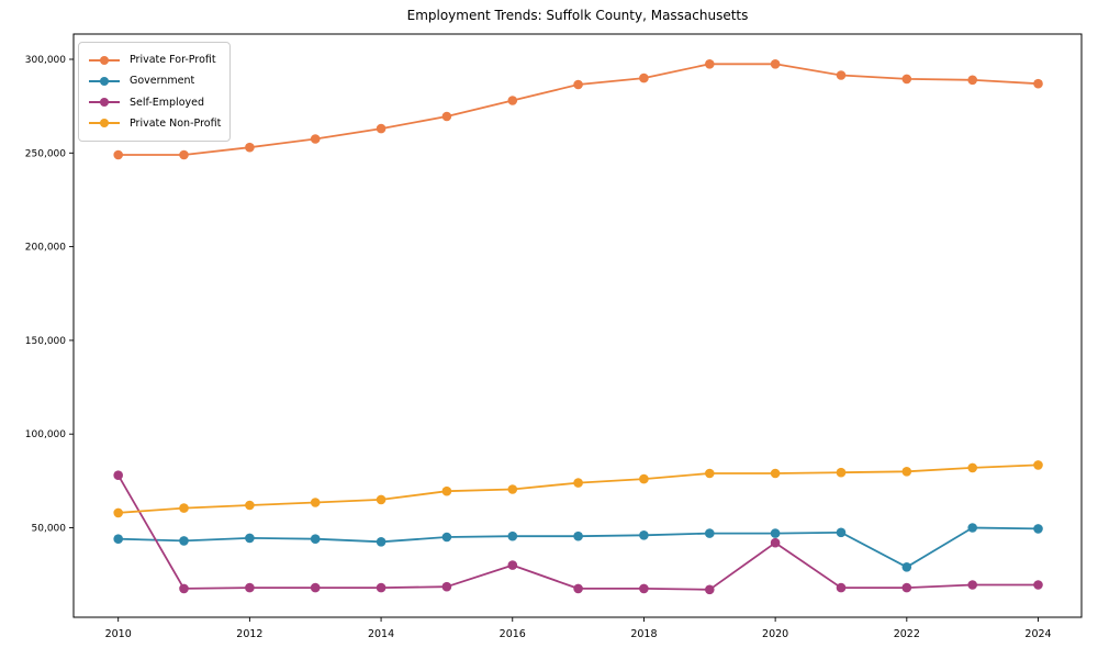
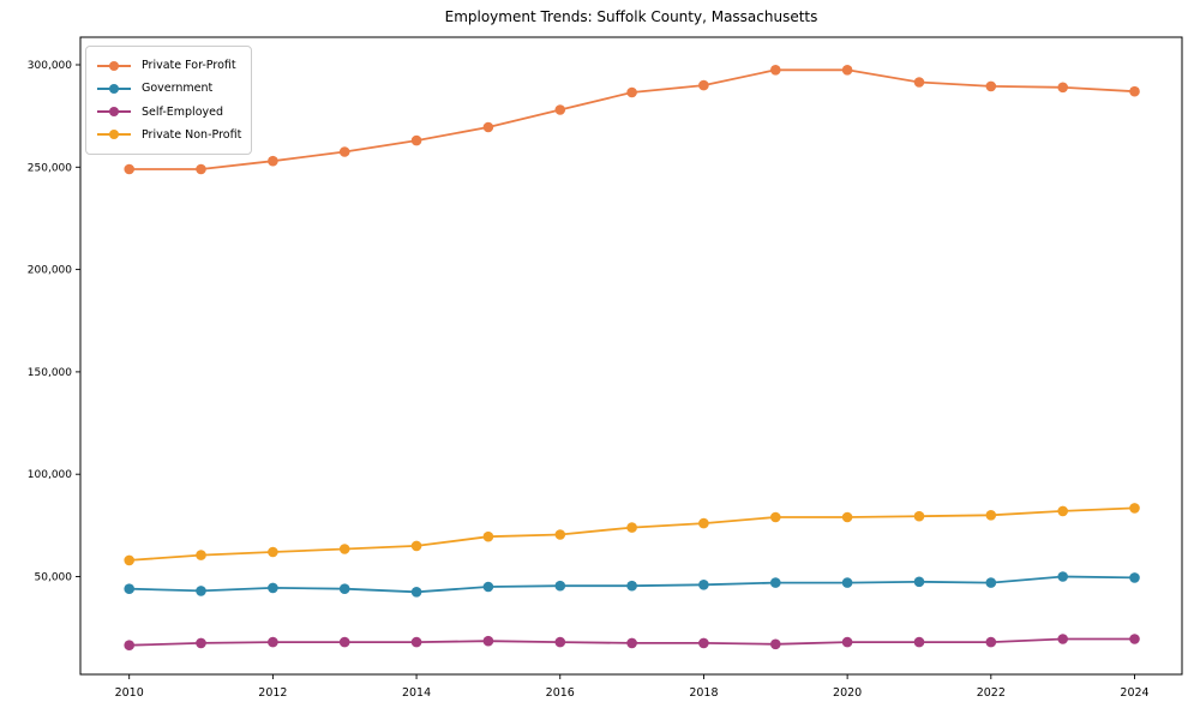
Self-Employed/2010: 78000 -> 16000
Self-Employed/2016: 30000 -> 18000
Self-Employed/2020: 42000 -> 18000
Government/2022: 29000 -> 47000
